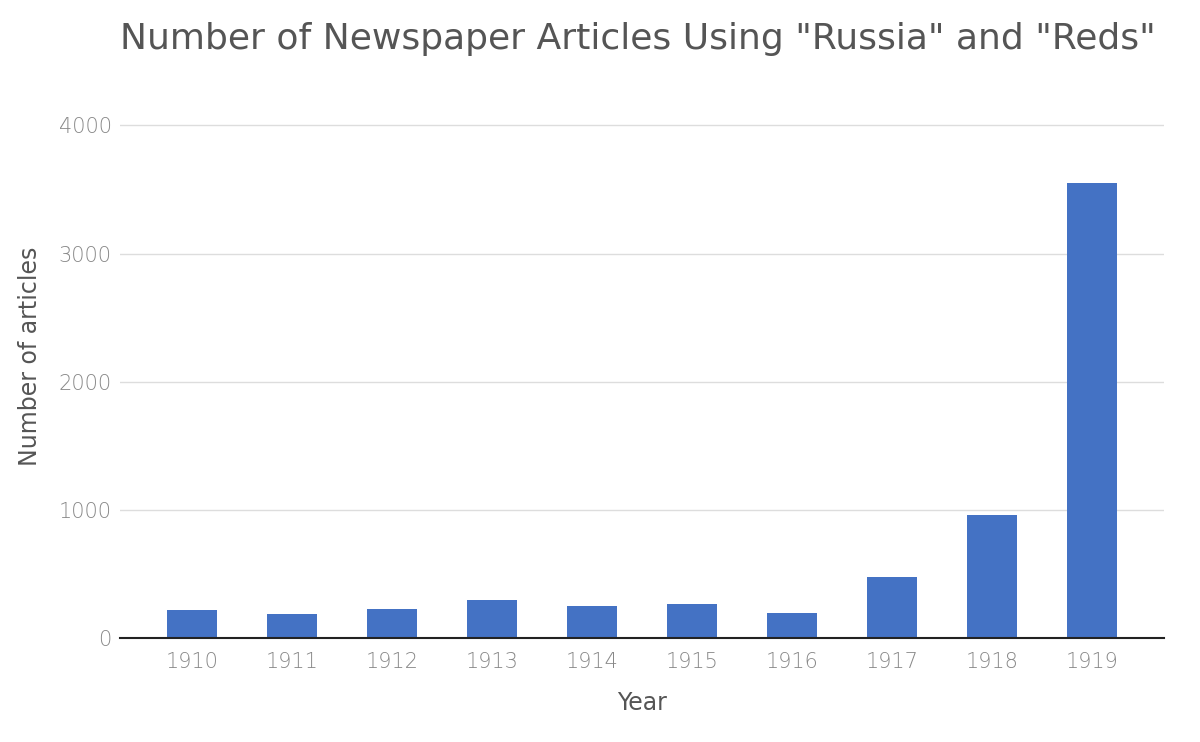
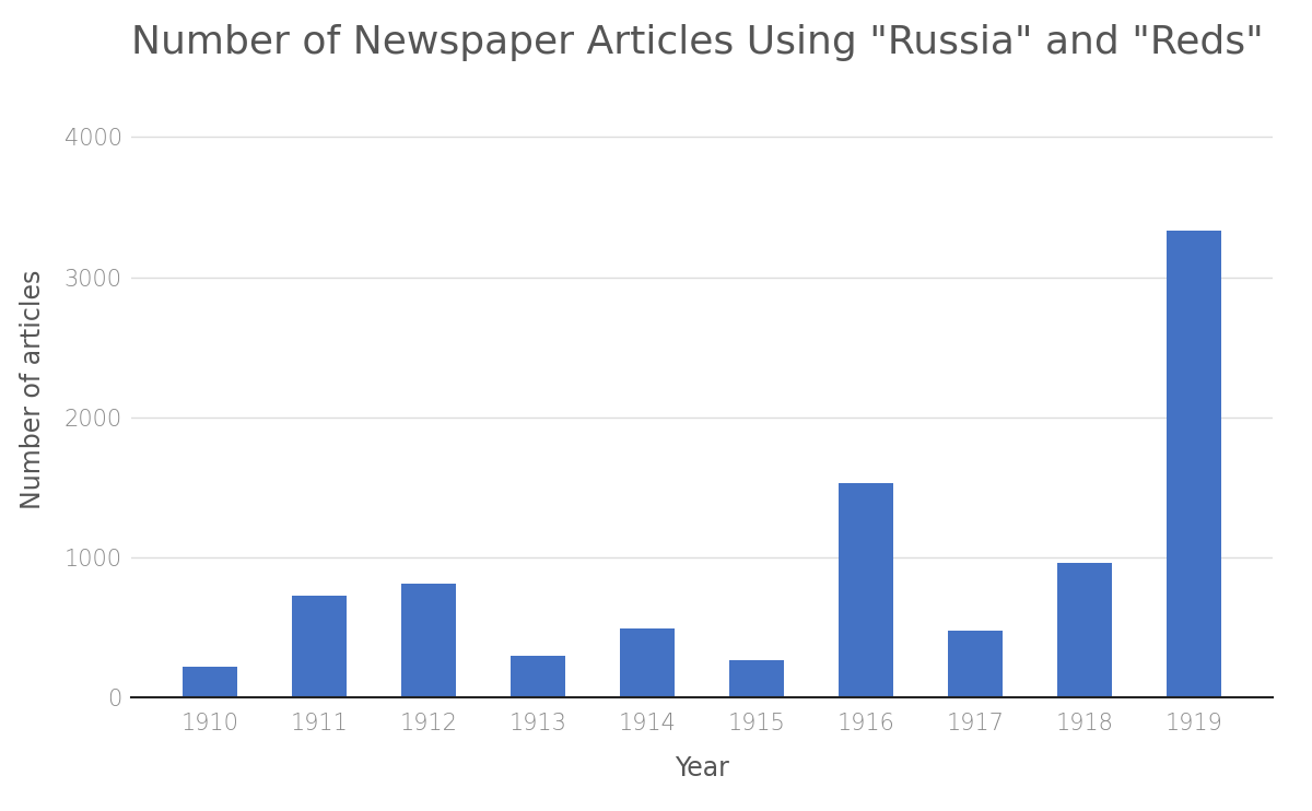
1911: 180 -> 730
1912: 220 -> 810
1914: 250 -> 490
1916: 200 -> 1530
1919: 3550 -> 3330
